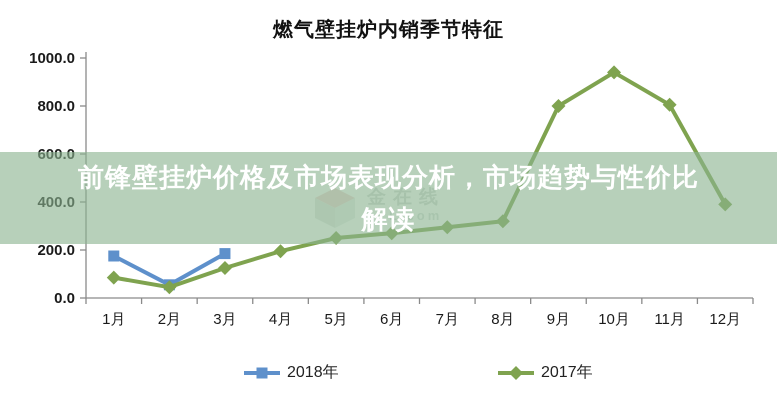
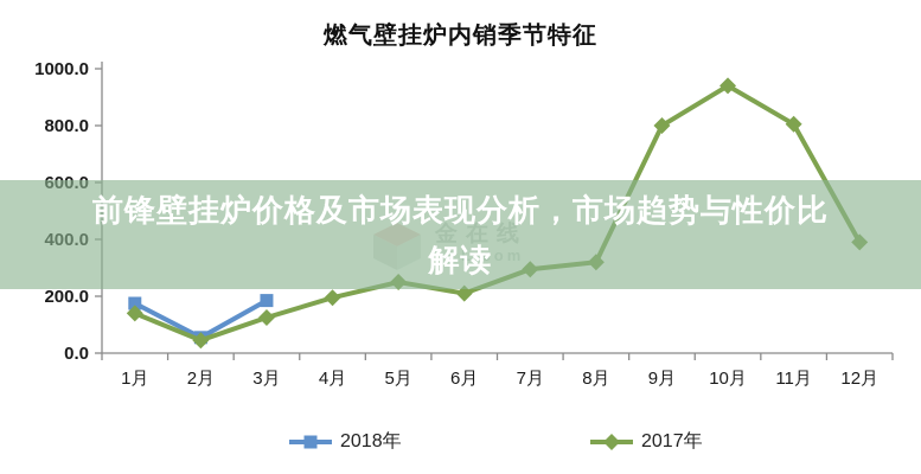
2017年/1月: 80 -> 140
2017年/6月: 270 -> 210
